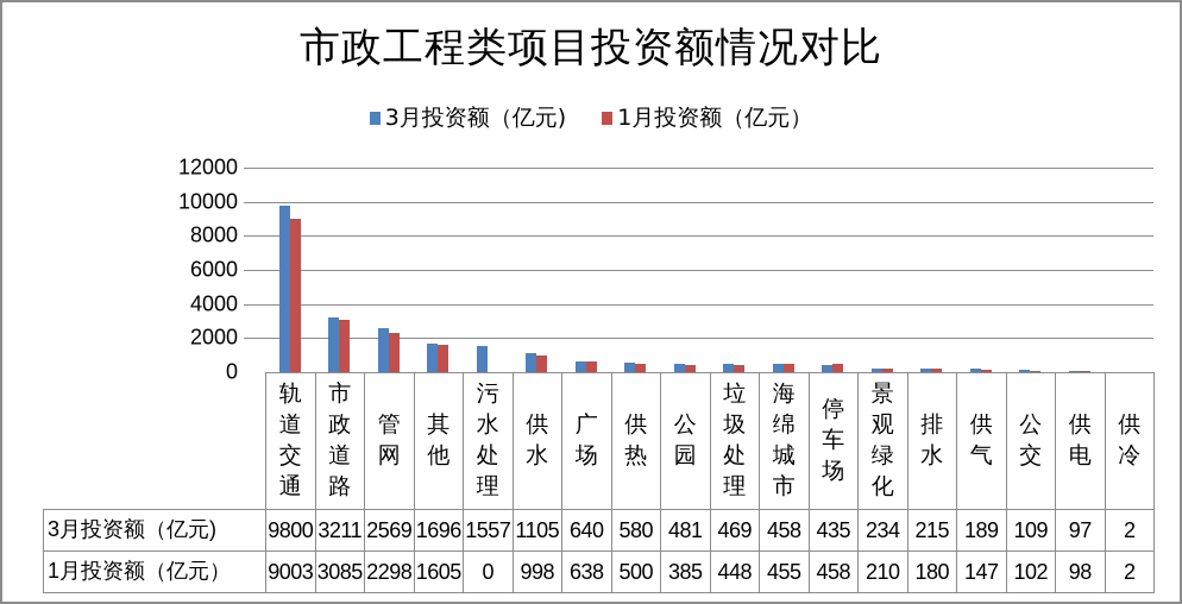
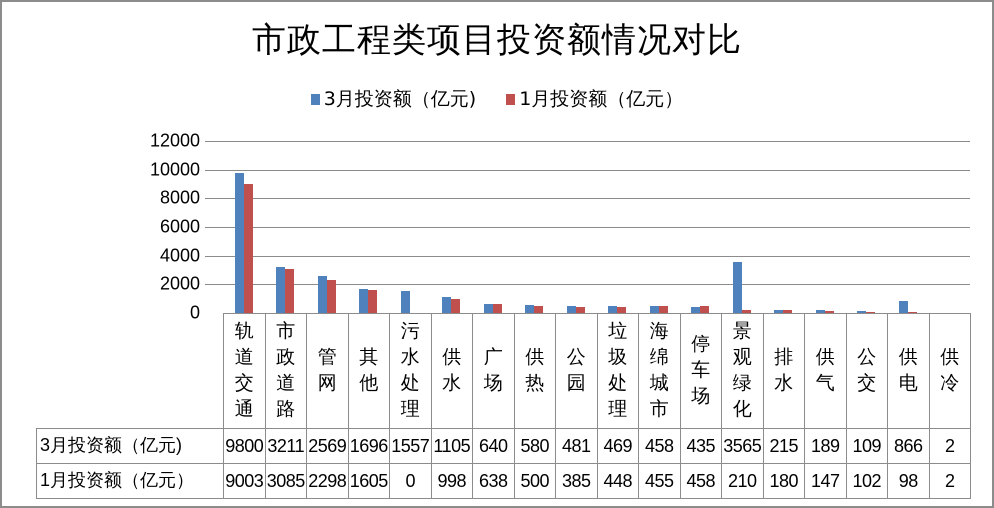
3月投资额（亿元)/景观绿化: 234 -> 3565
3月投资额（亿元)/供电: 97 -> 866
